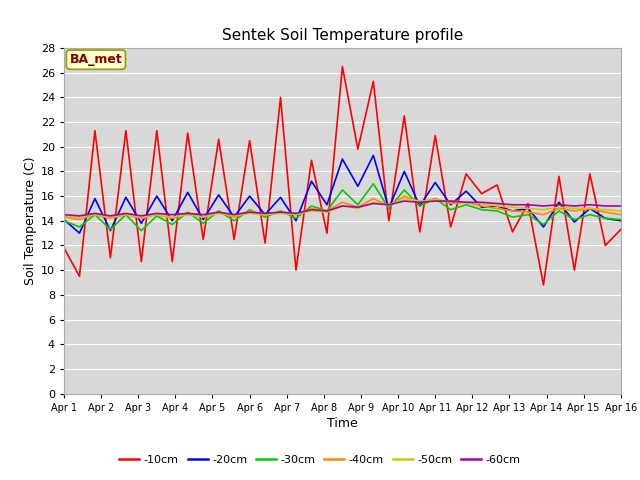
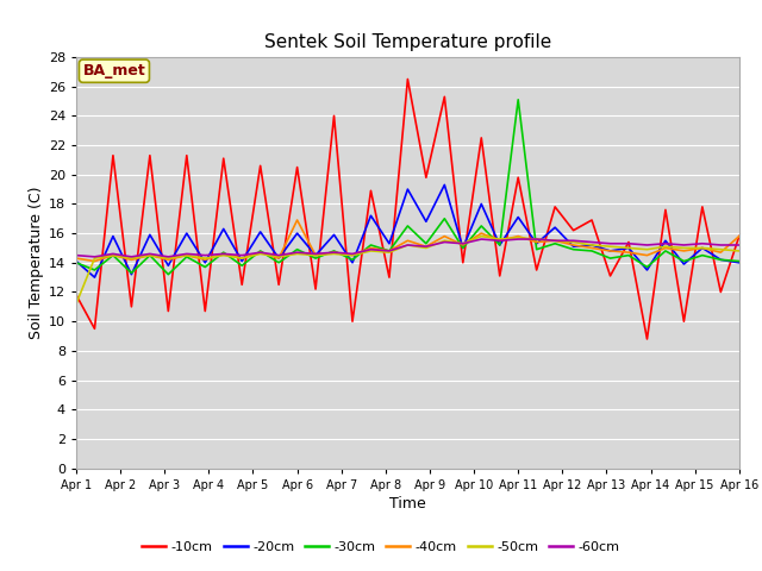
-50cm/Apr 1: 14.4 -> 11.2
-40cm/Apr 6: 14.8 -> 16.9
-10cm/Apr 11: 20.9 -> 19.8
-30cm/Apr 11: 15.8 -> 25.1
-10cm/Apr 16: 13.3 -> 15.8
-40cm/Apr 16: 14.5 -> 15.8
